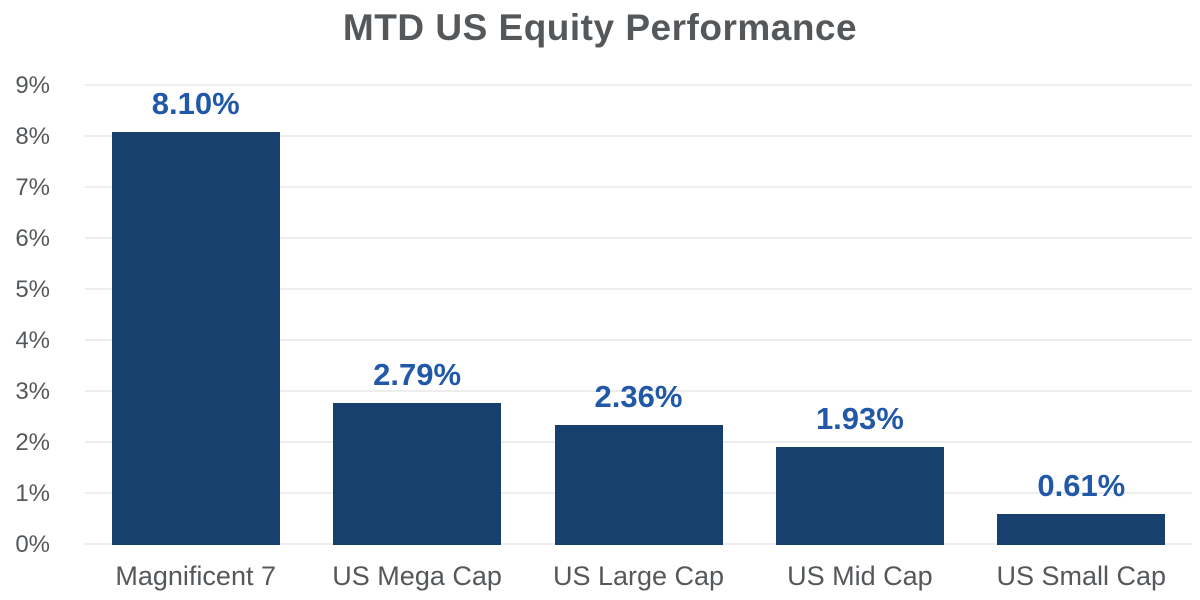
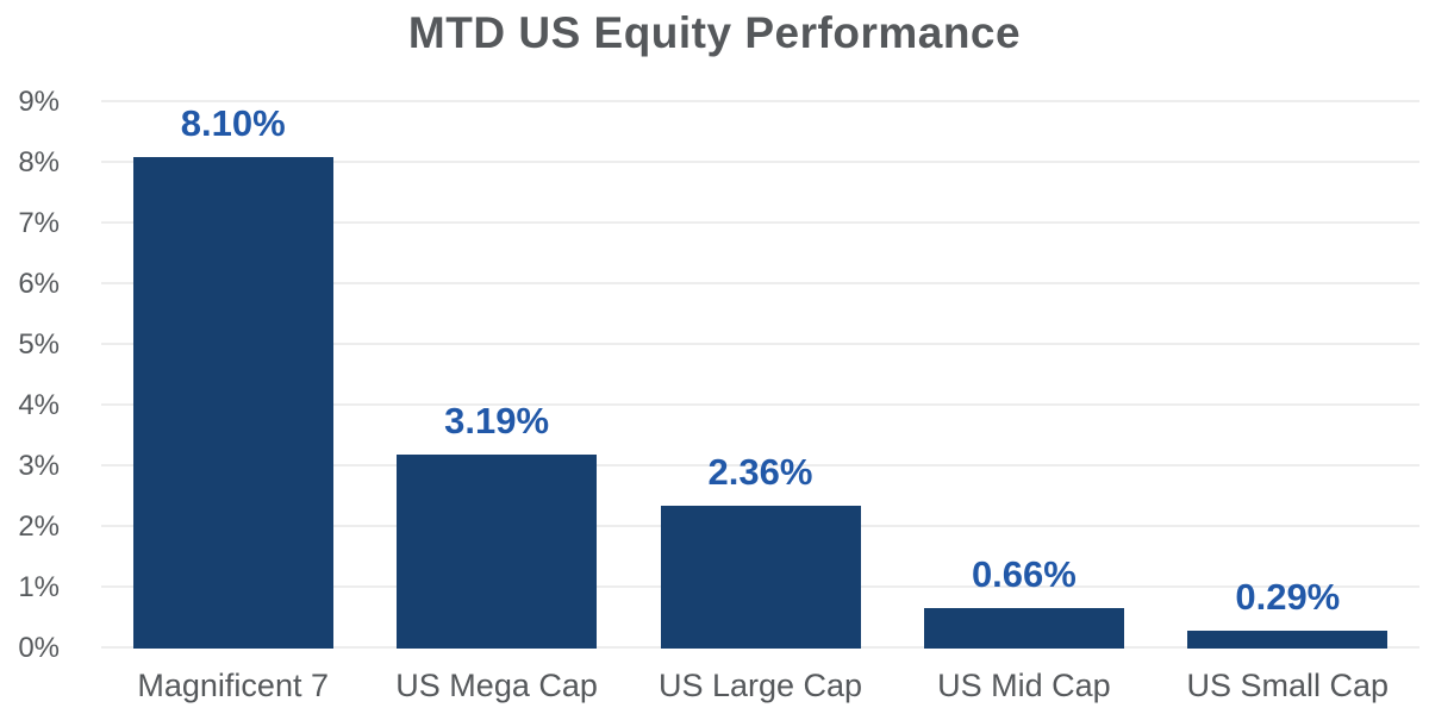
US Mega Cap: 2.79% -> 3.19%
US Mid Cap: 1.93% -> 0.66%
US Small Cap: 0.61% -> 0.29%
